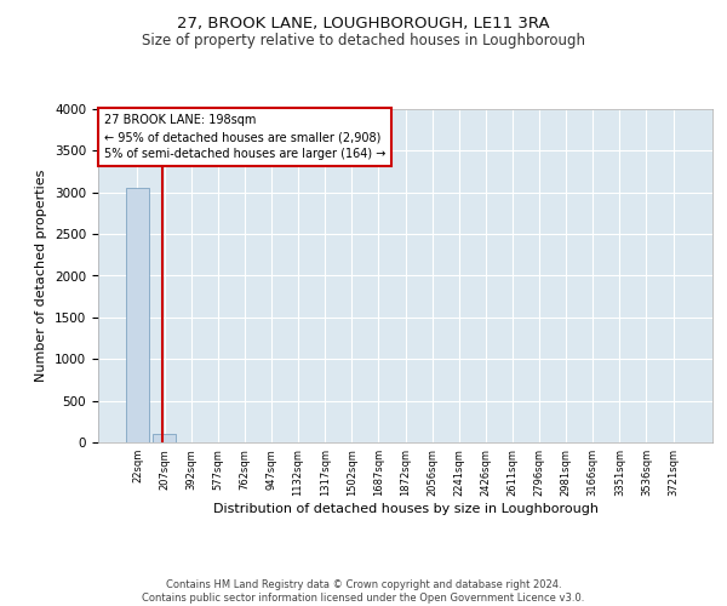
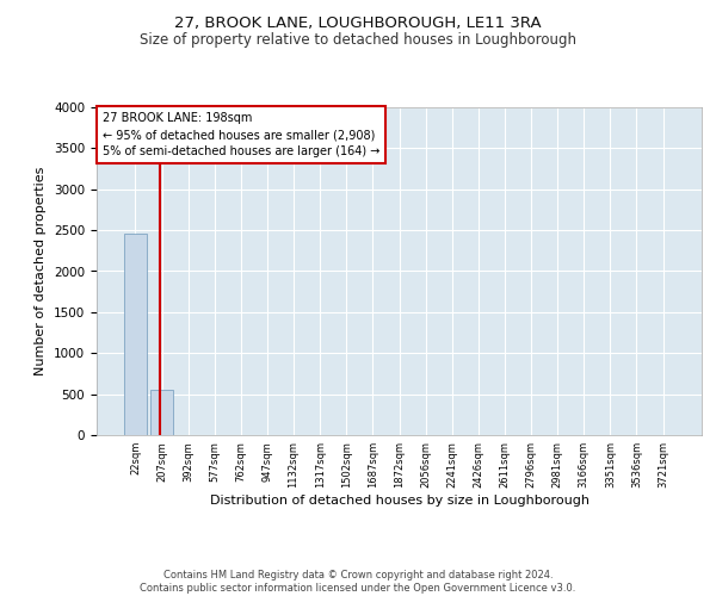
22sqm: 3060 -> 2460
207sqm: 100 -> 560
